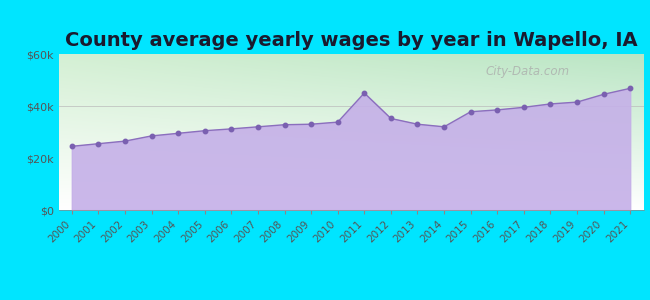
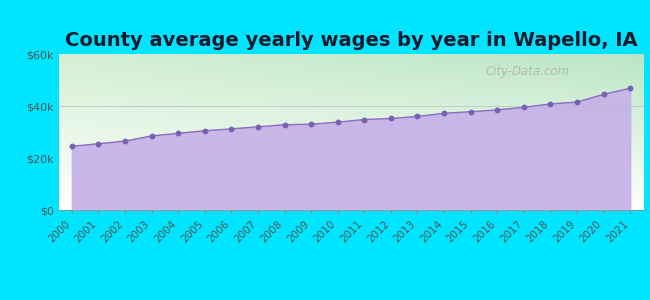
2011: $45.0k -> $34.8k
2013: $33.0k -> $36.0k
2014: $32.0k -> $37.2k
